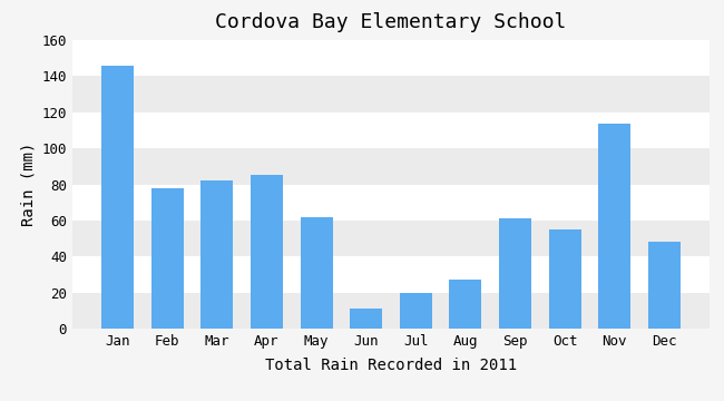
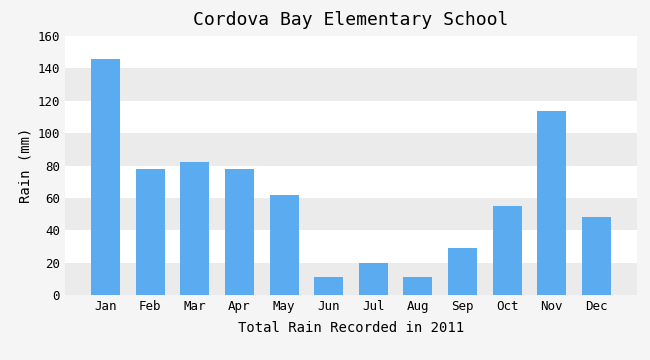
Apr: 85 -> 78
Aug: 27 -> 11
Sep: 61 -> 29
